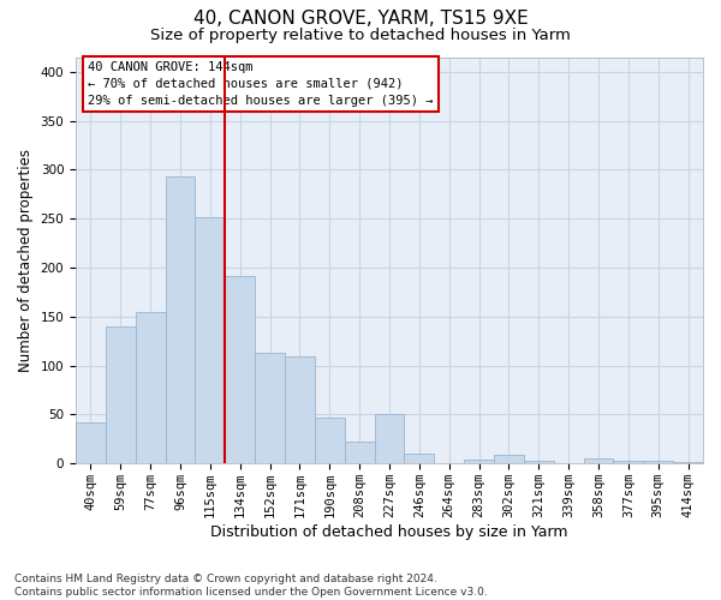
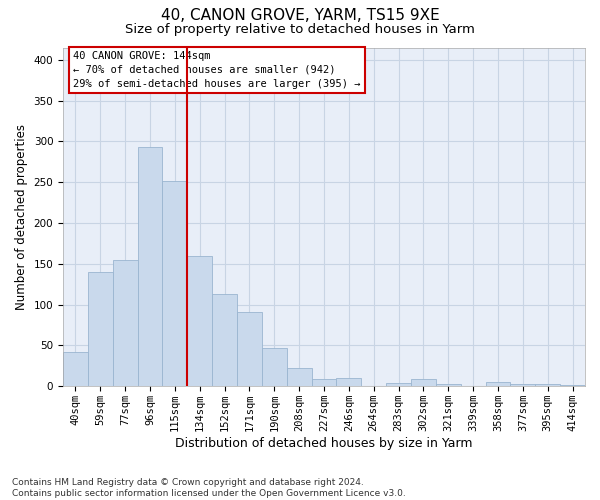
134sqm: 192 -> 160
171sqm: 110 -> 91
227sqm: 50 -> 9
